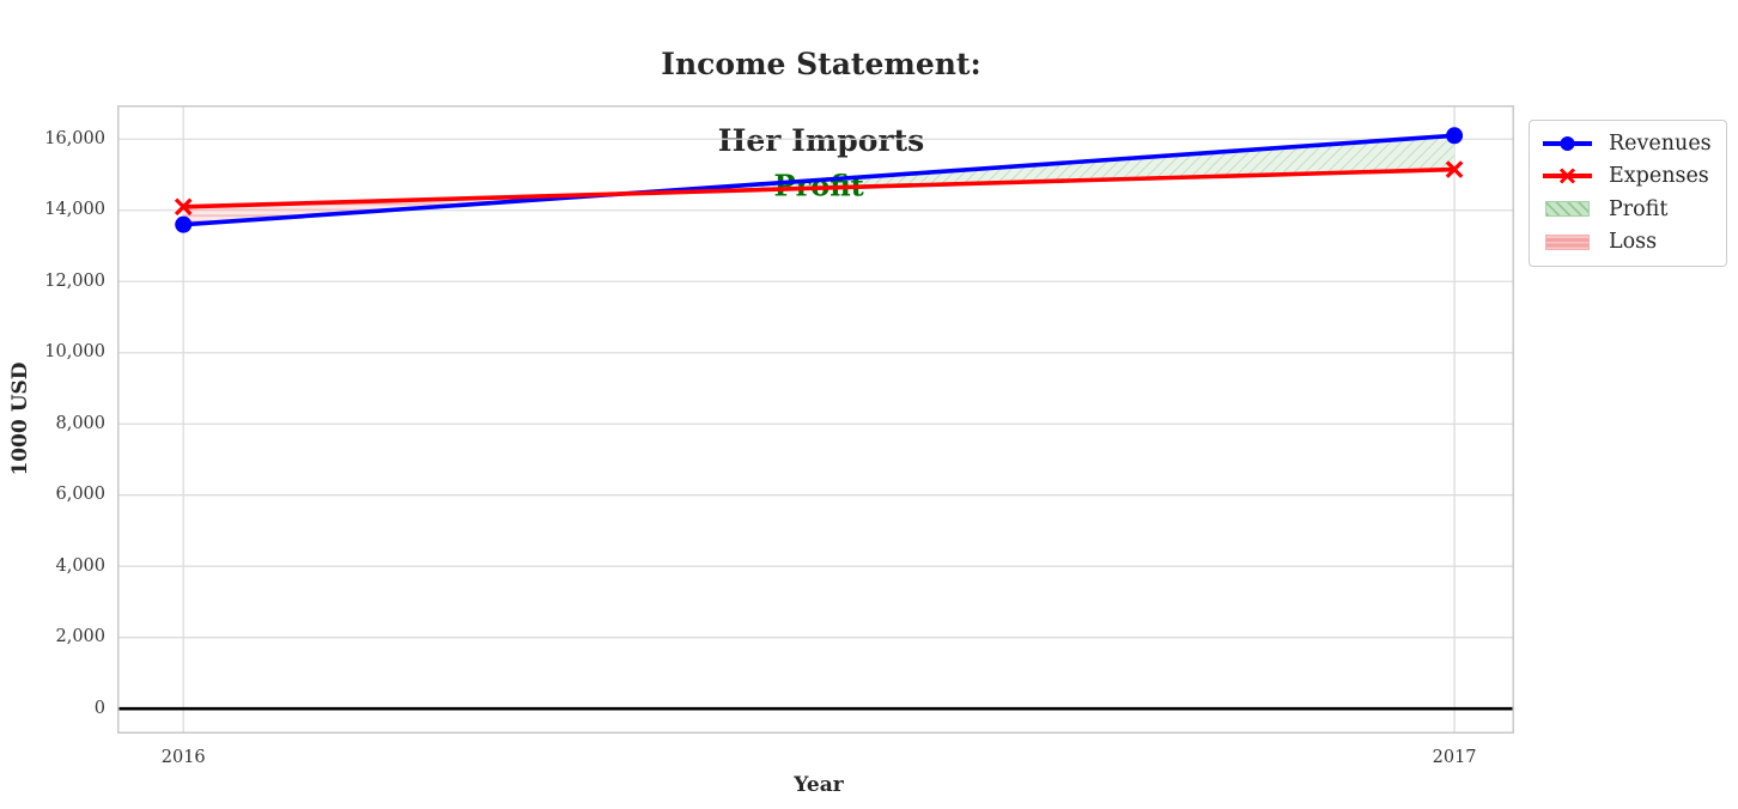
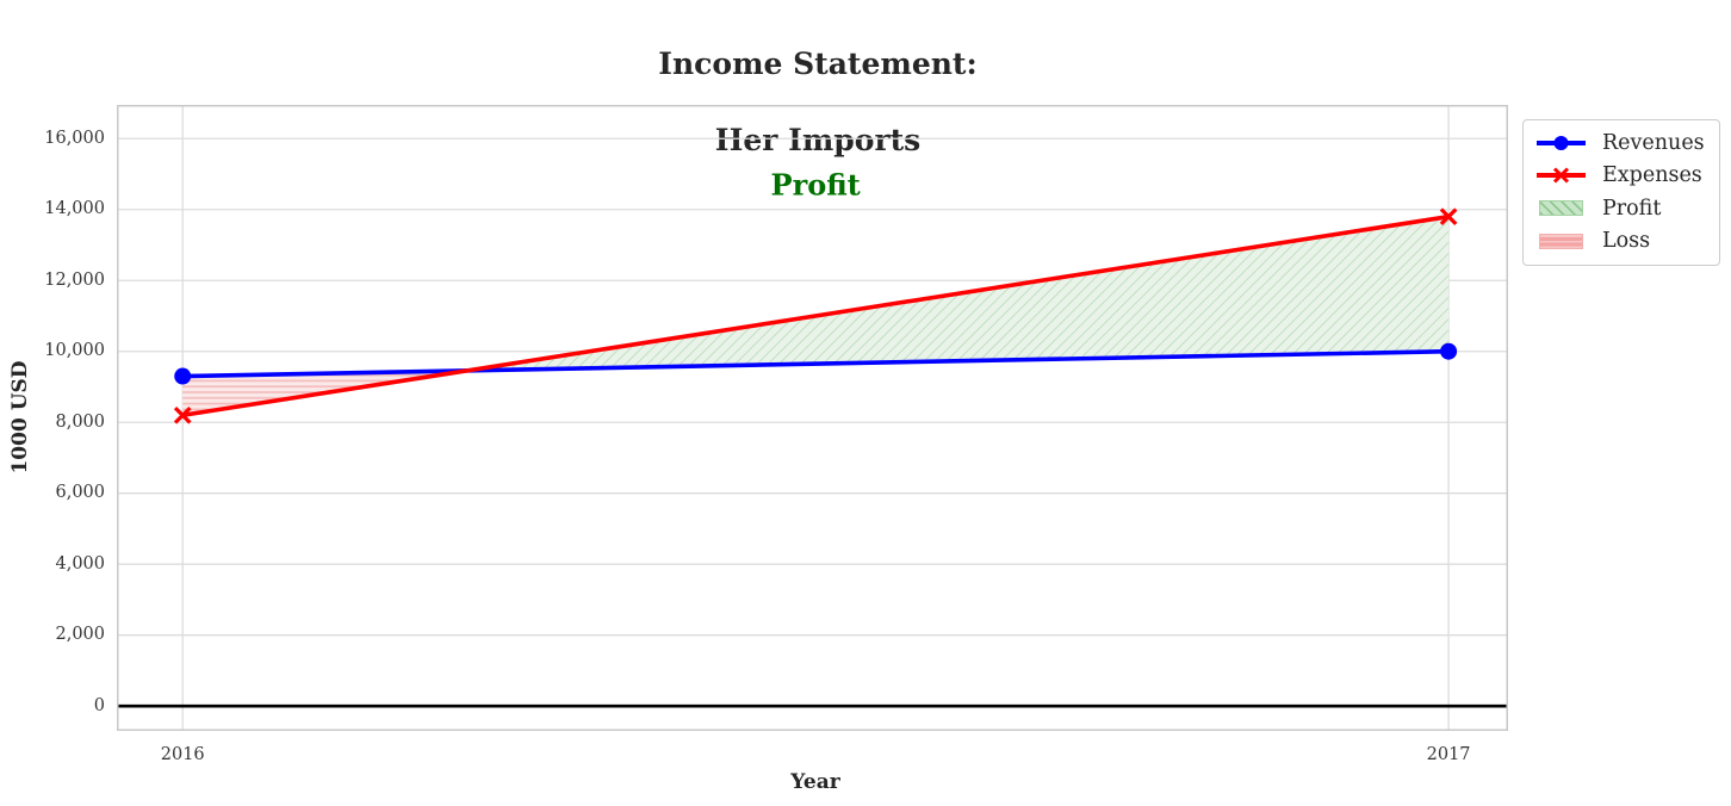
Revenues/2016: 13600 -> 9300
Expenses/2016: 14100 -> 8200
Revenues/2017: 16100 -> 10000
Expenses/2017: 15200 -> 13800
